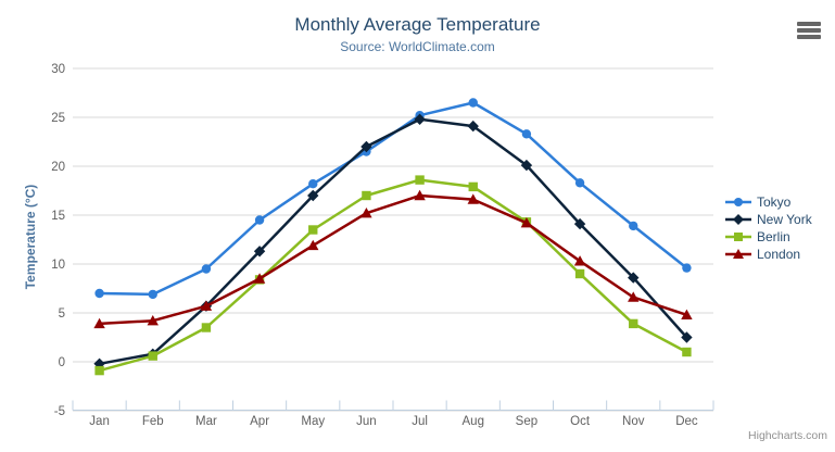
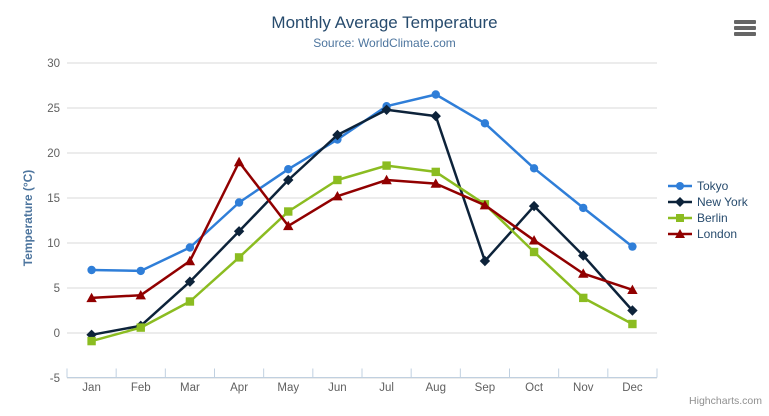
London/Mar: 6 -> 8
London/Apr: 8 -> 19
New York/Sep: 20 -> 8
